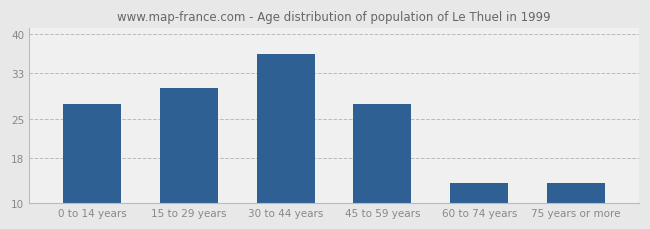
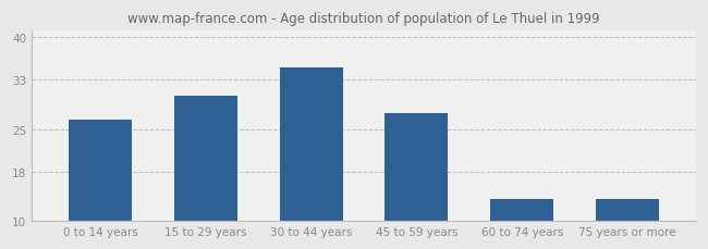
0 to 14 years: 27.6 -> 26.5
30 to 44 years: 36.4 -> 35.0
